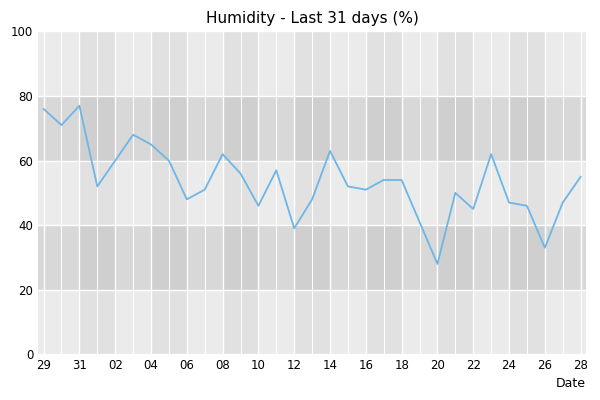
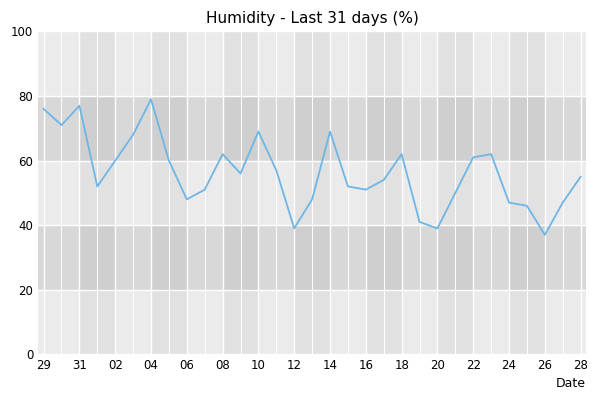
04: 65 -> 79
10: 46 -> 69
14: 63 -> 69
18: 54 -> 62
20: 28 -> 39
22: 45 -> 61
26: 33 -> 37
